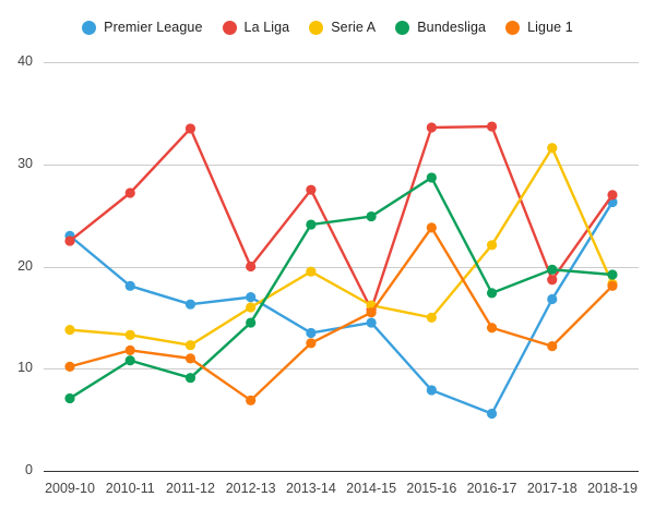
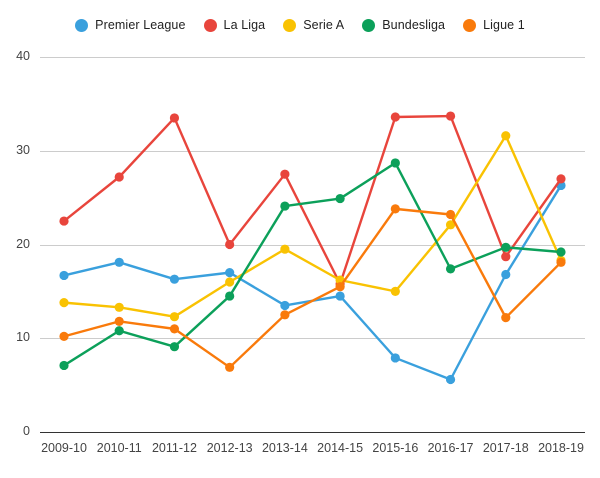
Premier League/2009-10: 23 -> 17
Ligue 1/2016-17: 14 -> 23
